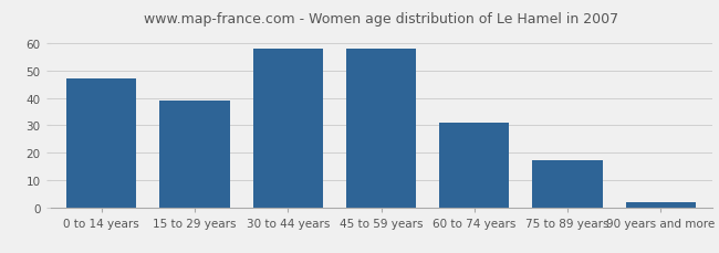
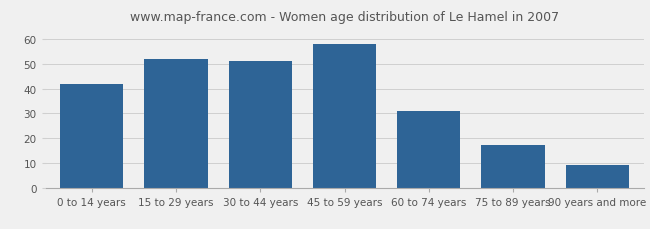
0 to 14 years: 47 -> 42
15 to 29 years: 39 -> 52
30 to 44 years: 58 -> 51
90 years and more: 2 -> 9
